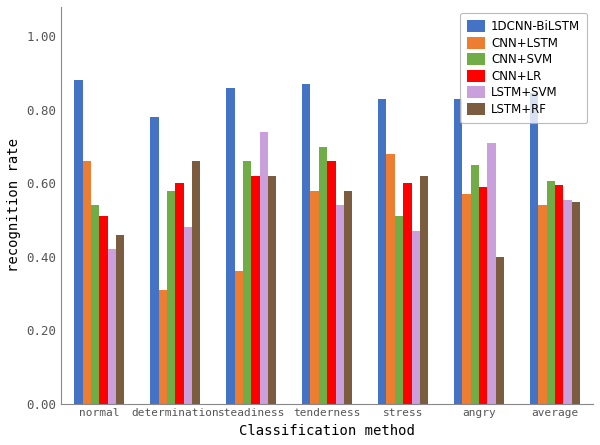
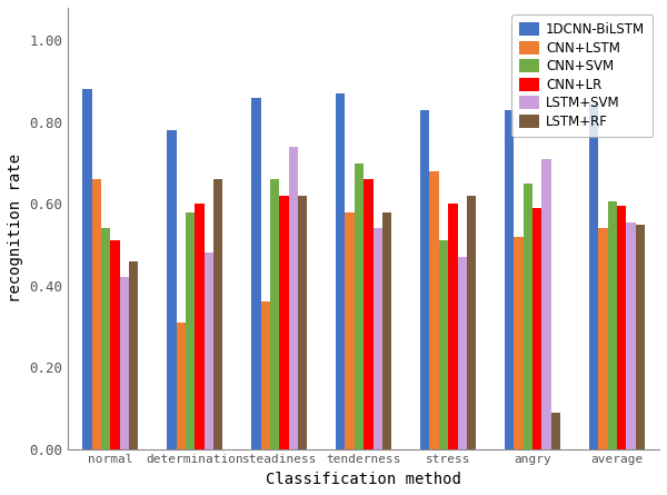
CNN+LSTM/angry: 0.57 -> 0.52
LSTM+RF/angry: 0.40 -> 0.09
